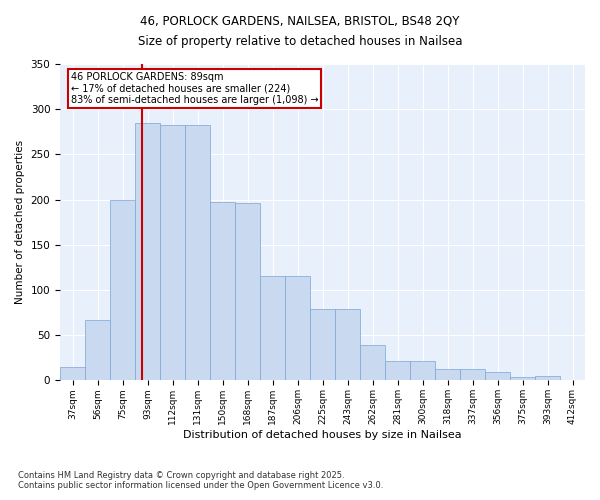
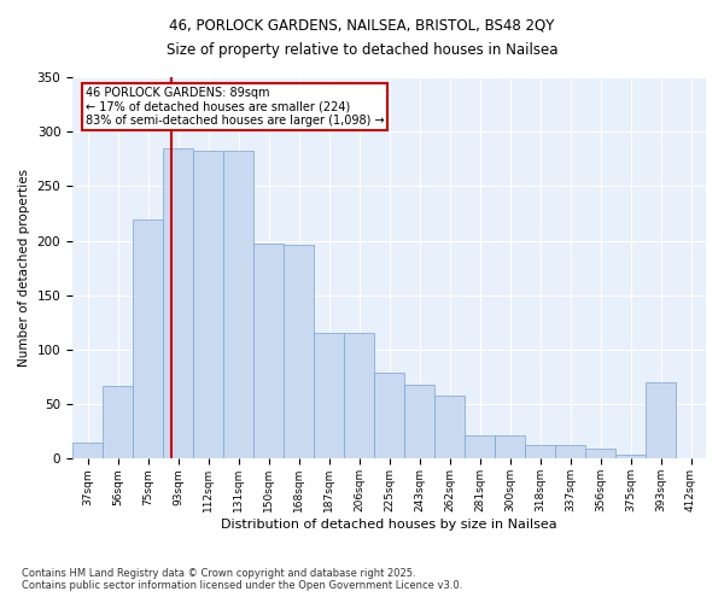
75sqm: 200 -> 220
243sqm: 79 -> 68
262sqm: 39 -> 58
393sqm: 5 -> 70
